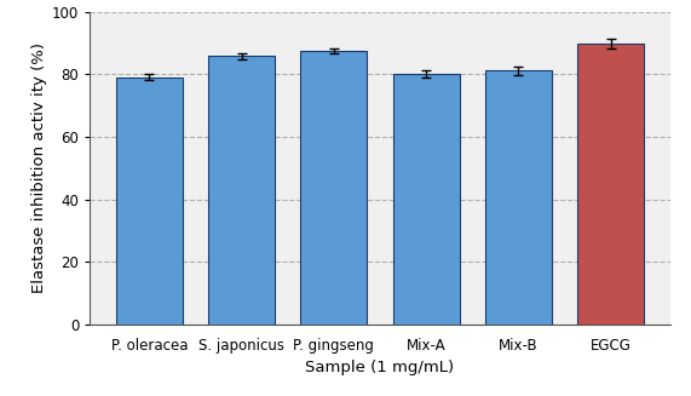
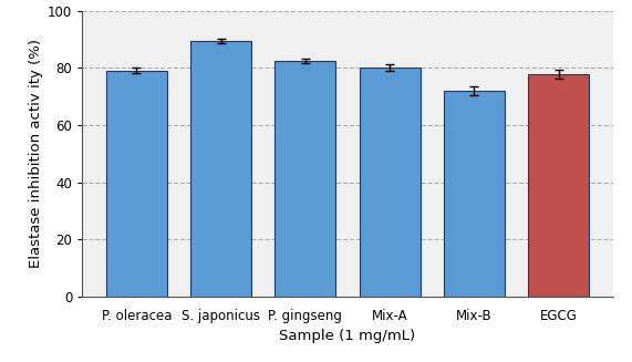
S. japonicus: 85.8 -> 89.5
P. gingseng: 87.5 -> 82.5
Mix-B: 81.2 -> 72.0
EGCG: 89.8 -> 78.0
